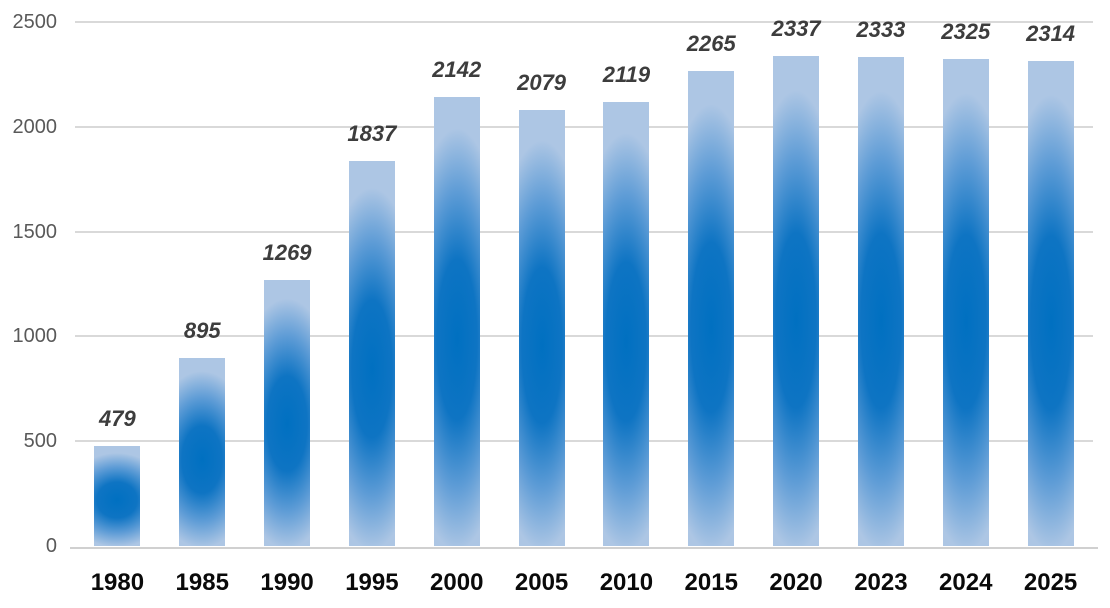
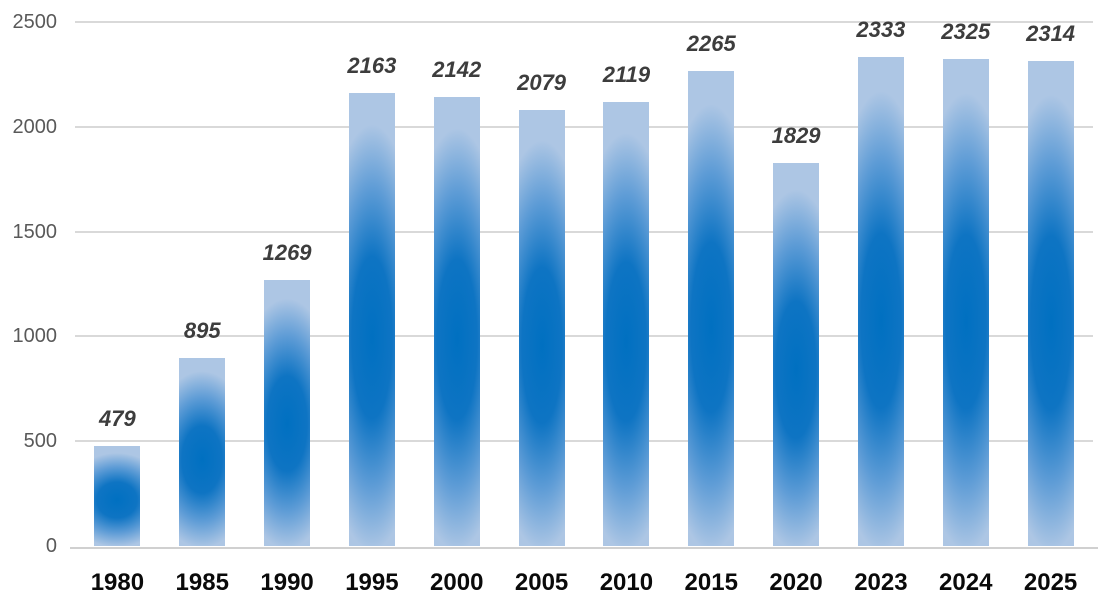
1995: 1837 -> 2163
2020: 2337 -> 1829
